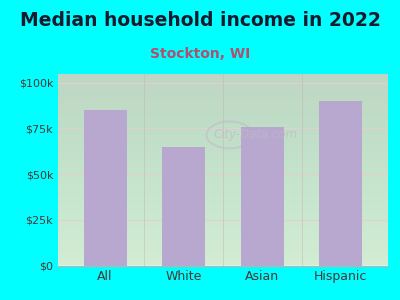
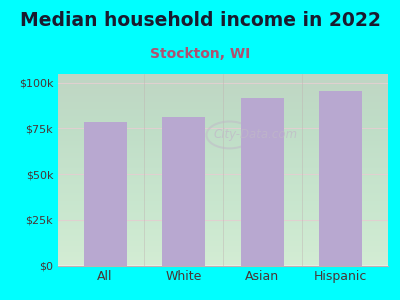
All: $85k -> $78k
White: $65k -> $81k
Asian: $76k -> $92k
Hispanic: $90k -> $96k
